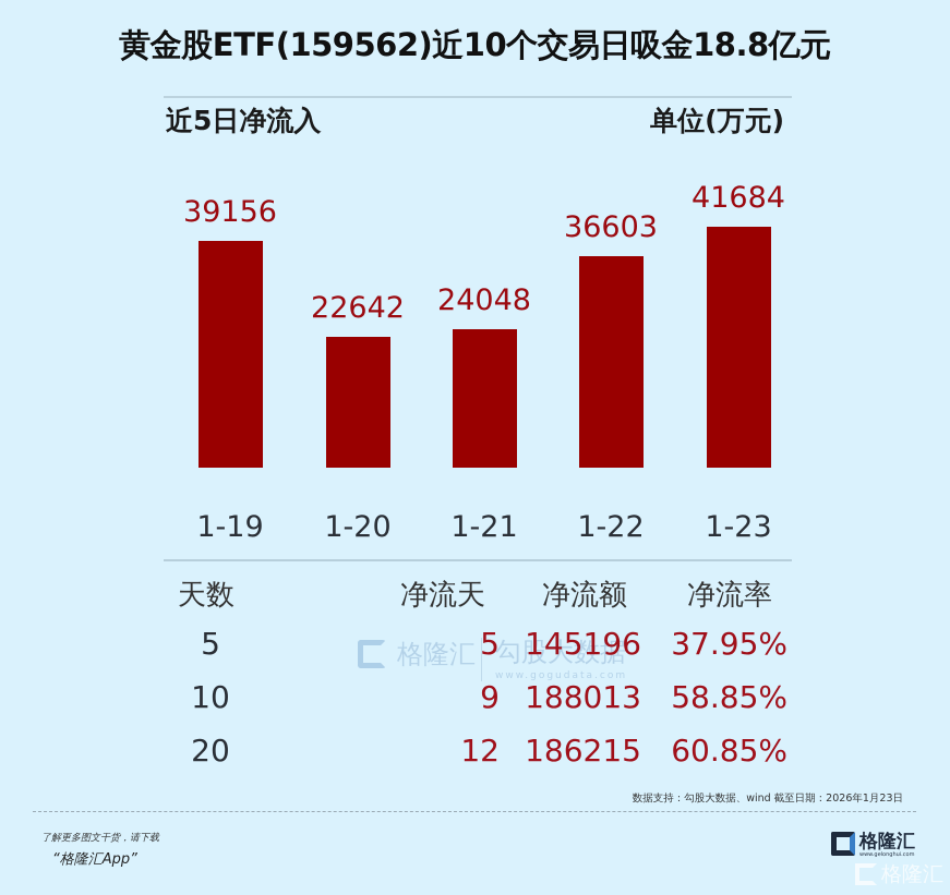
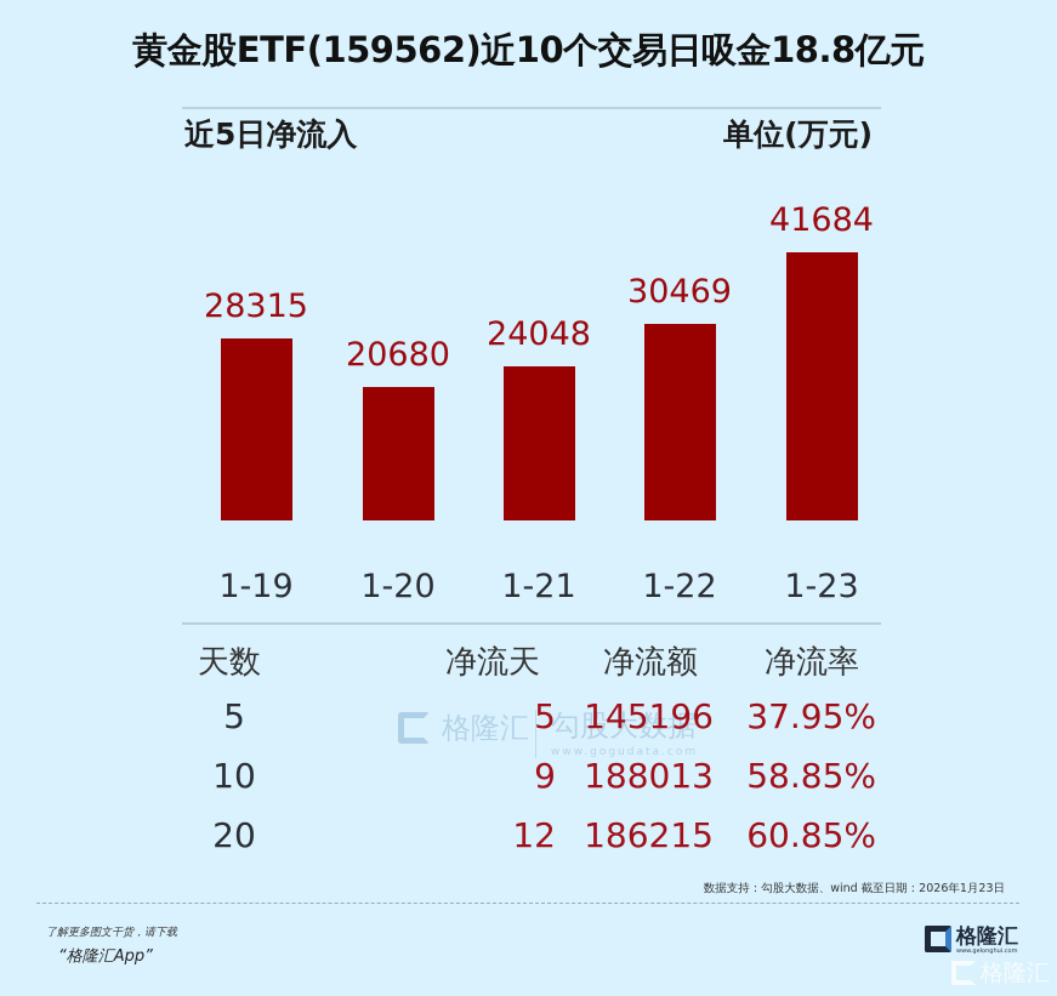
1-19: 39156 -> 28315
1-20: 22642 -> 20680
1-22: 36603 -> 30469
